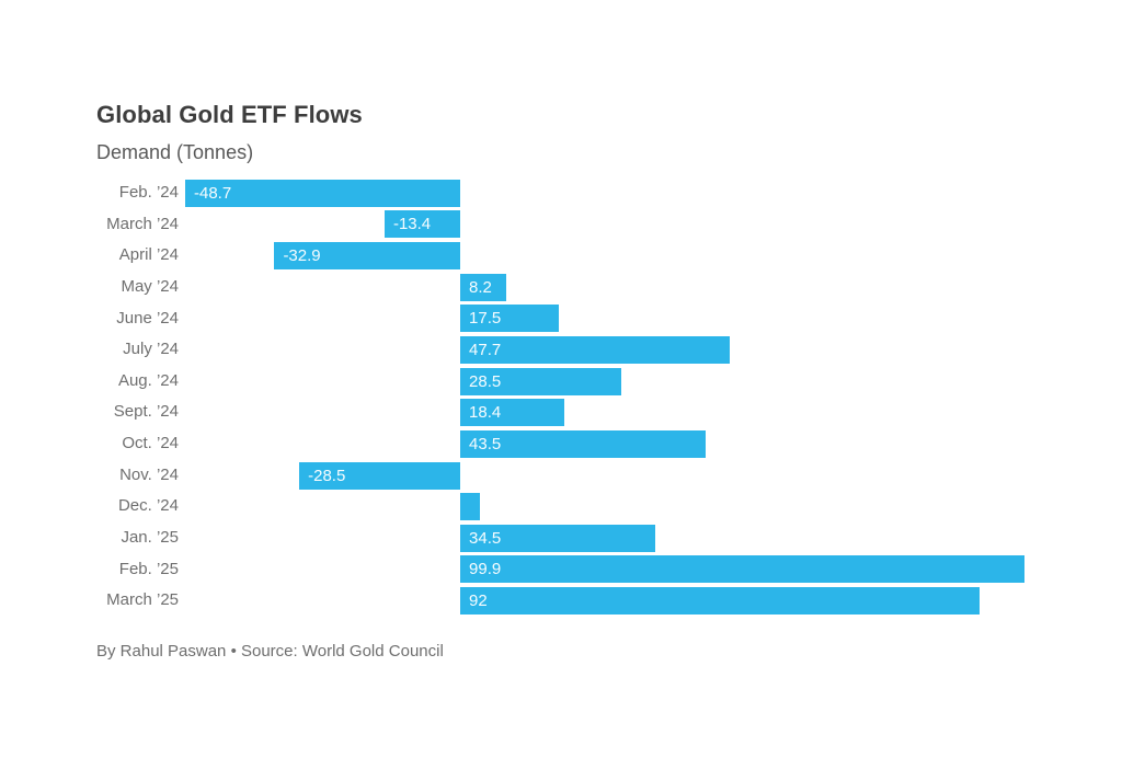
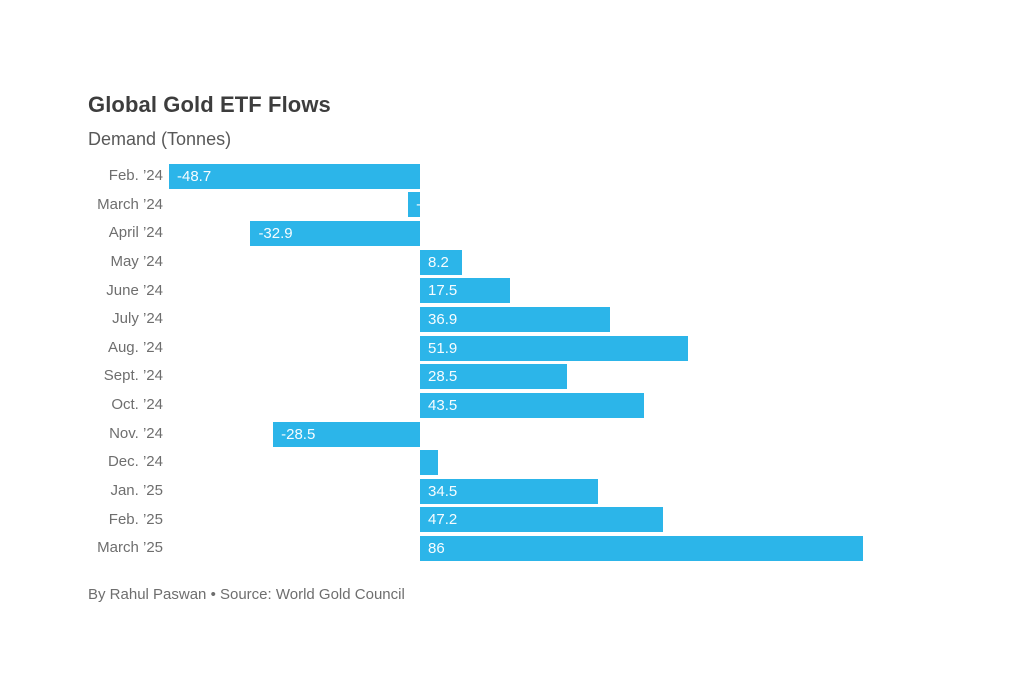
March ’24: -13.4 -> -2.3
July ’24: 47.7 -> 36.9
Aug. ’24: 28.5 -> 51.9
Sept. ’24: 18.4 -> 28.5
Feb. ’25: 99.9 -> 47.2
March ’25: 92 -> 86
